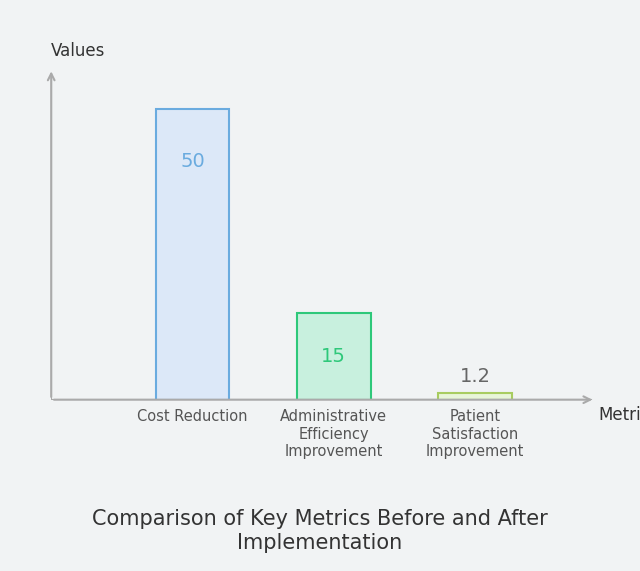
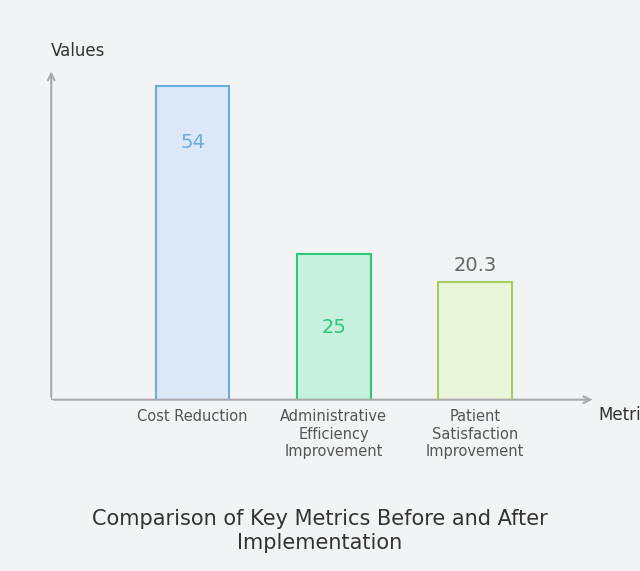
Cost Reduction: 50 -> 54
Administrative Efficiency Improvement: 15 -> 25
Patient Satisfaction Improvement: 1.2 -> 20.3
